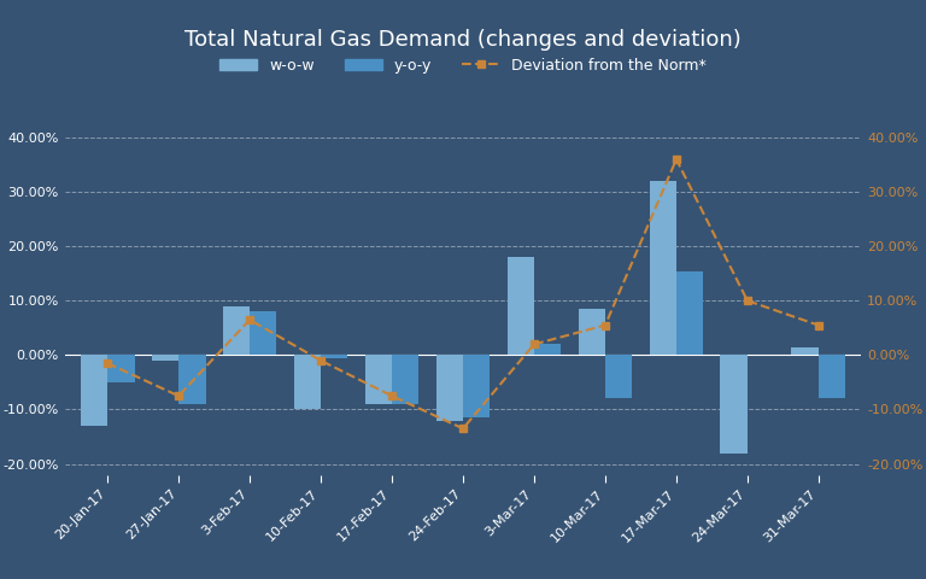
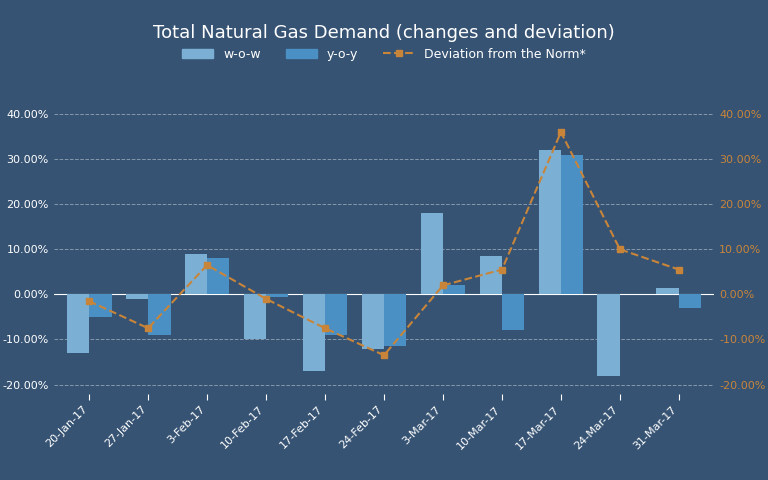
w-o-w/17-Feb-17: -9.0% -> -17.0%
y-o-y/17-Mar-17: 15.5% -> 31.0%
y-o-y/31-Mar-17: -8.0% -> -3.0%
